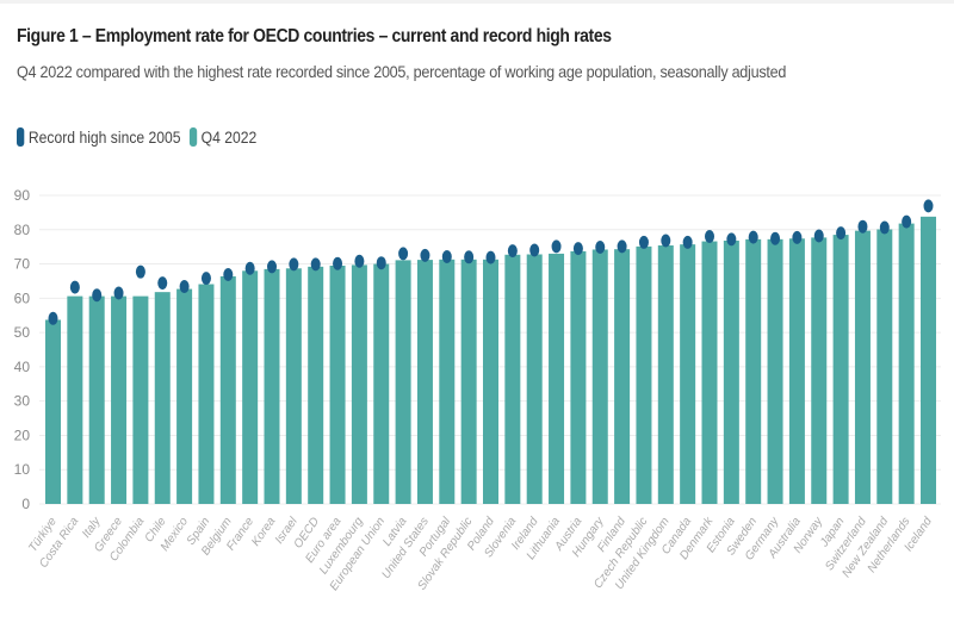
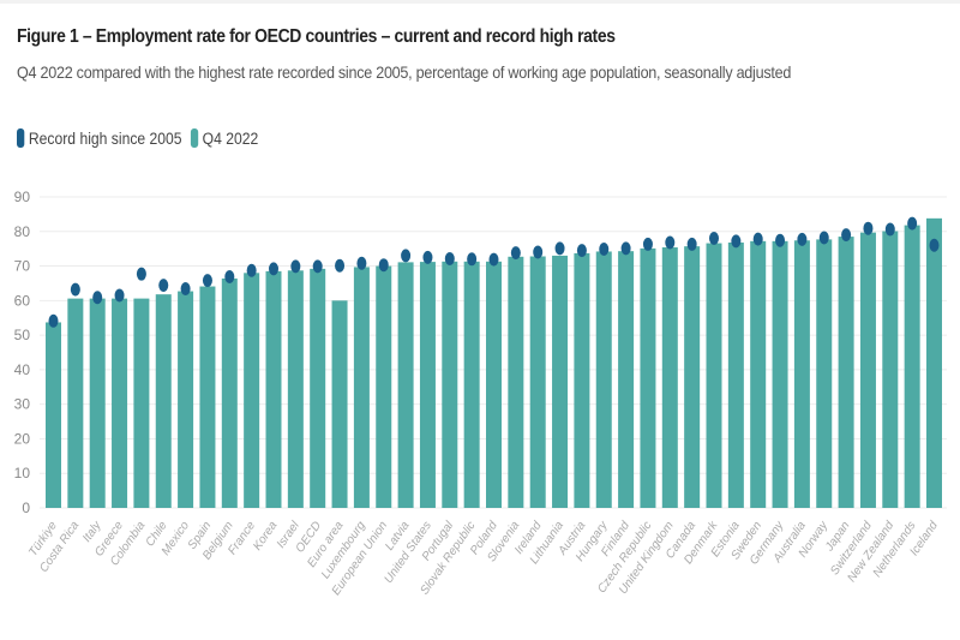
Q4 2022/Euro area: 70 -> 60
Record high since 2005/Iceland: 87 -> 76
